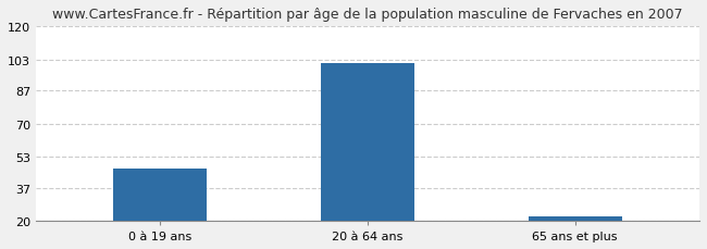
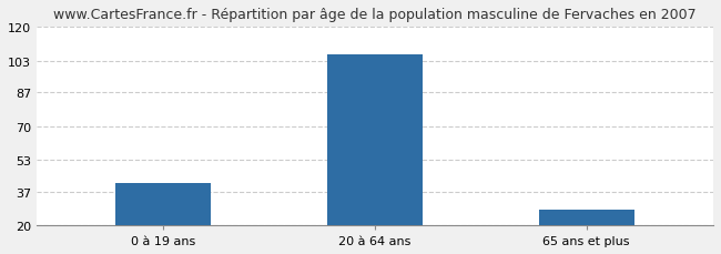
0 à 19 ans: 47 -> 41
20 à 64 ans: 101 -> 106
65 ans et plus: 22 -> 28
